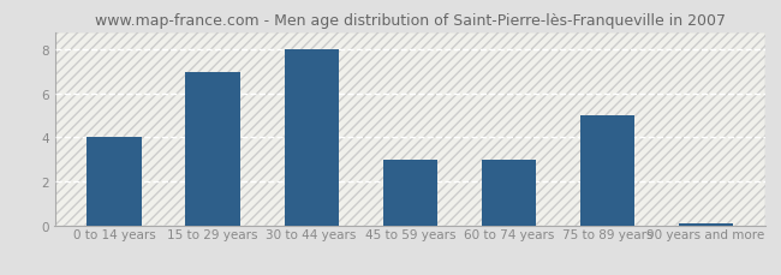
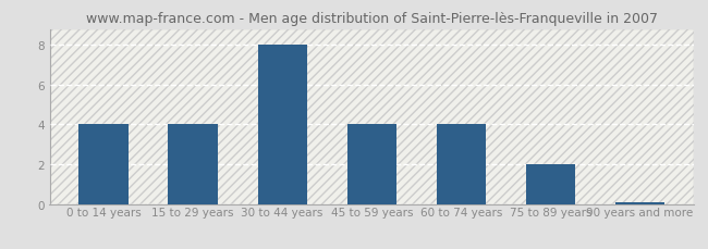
15 to 29 years: 7.0 -> 4.0
45 to 59 years: 3.0 -> 4.0
60 to 74 years: 3.0 -> 4.0
75 to 89 years: 5.0 -> 2.0
